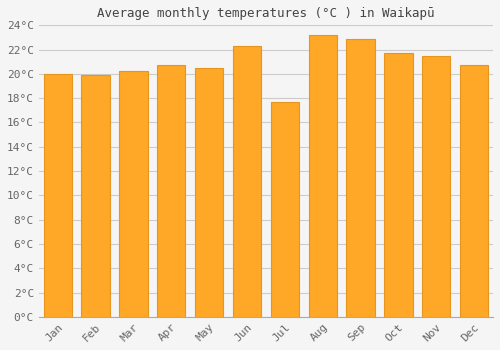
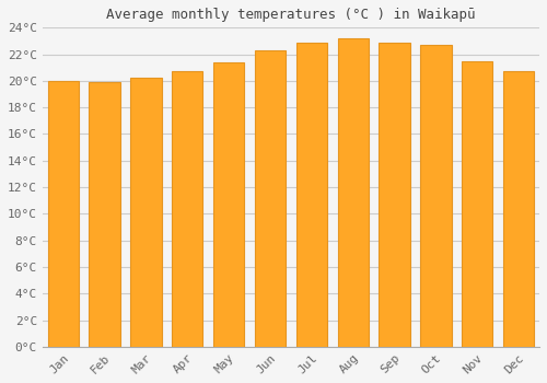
May: 20.5°C -> 21.4°C
Jul: 17.7°C -> 22.9°C
Oct: 21.7°C -> 22.7°C
